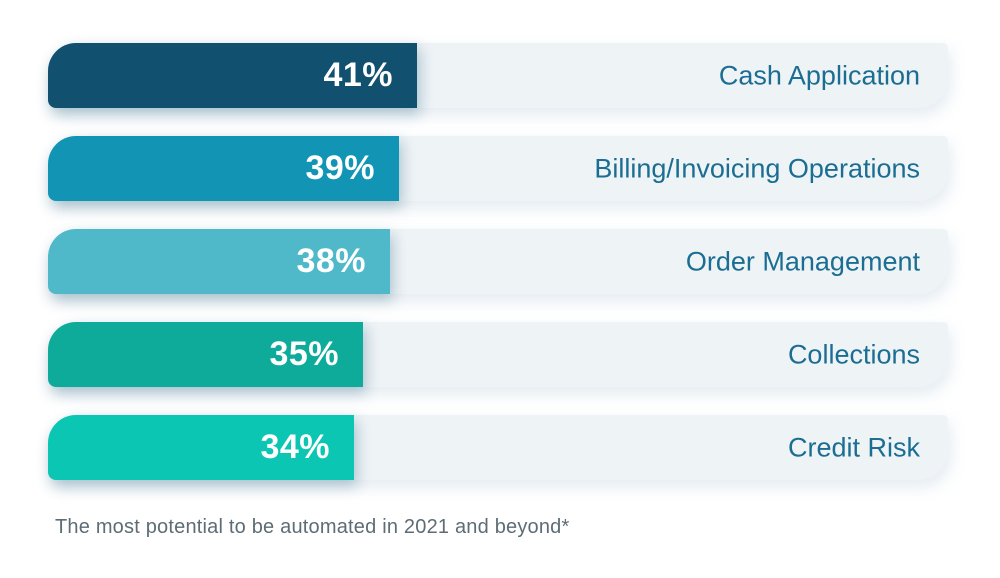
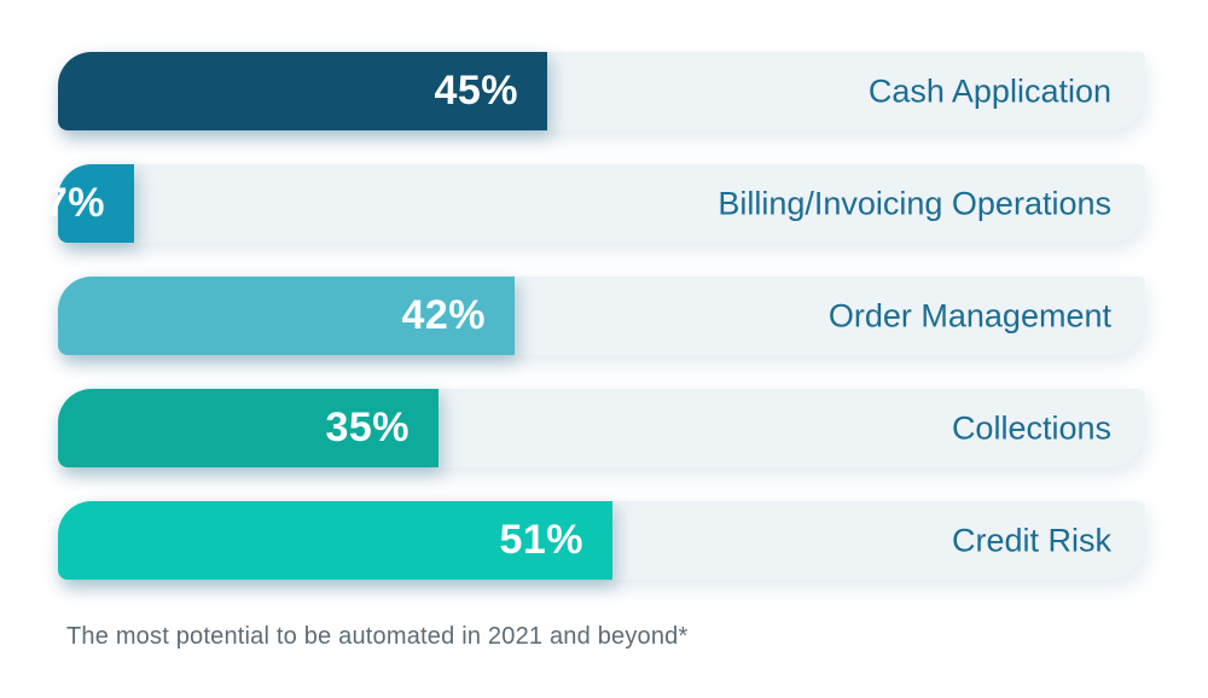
Cash Application: 41% -> 45%
Billing/Invoicing Operations: 39% -> 7%
Order Management: 38% -> 42%
Credit Risk: 34% -> 51%
